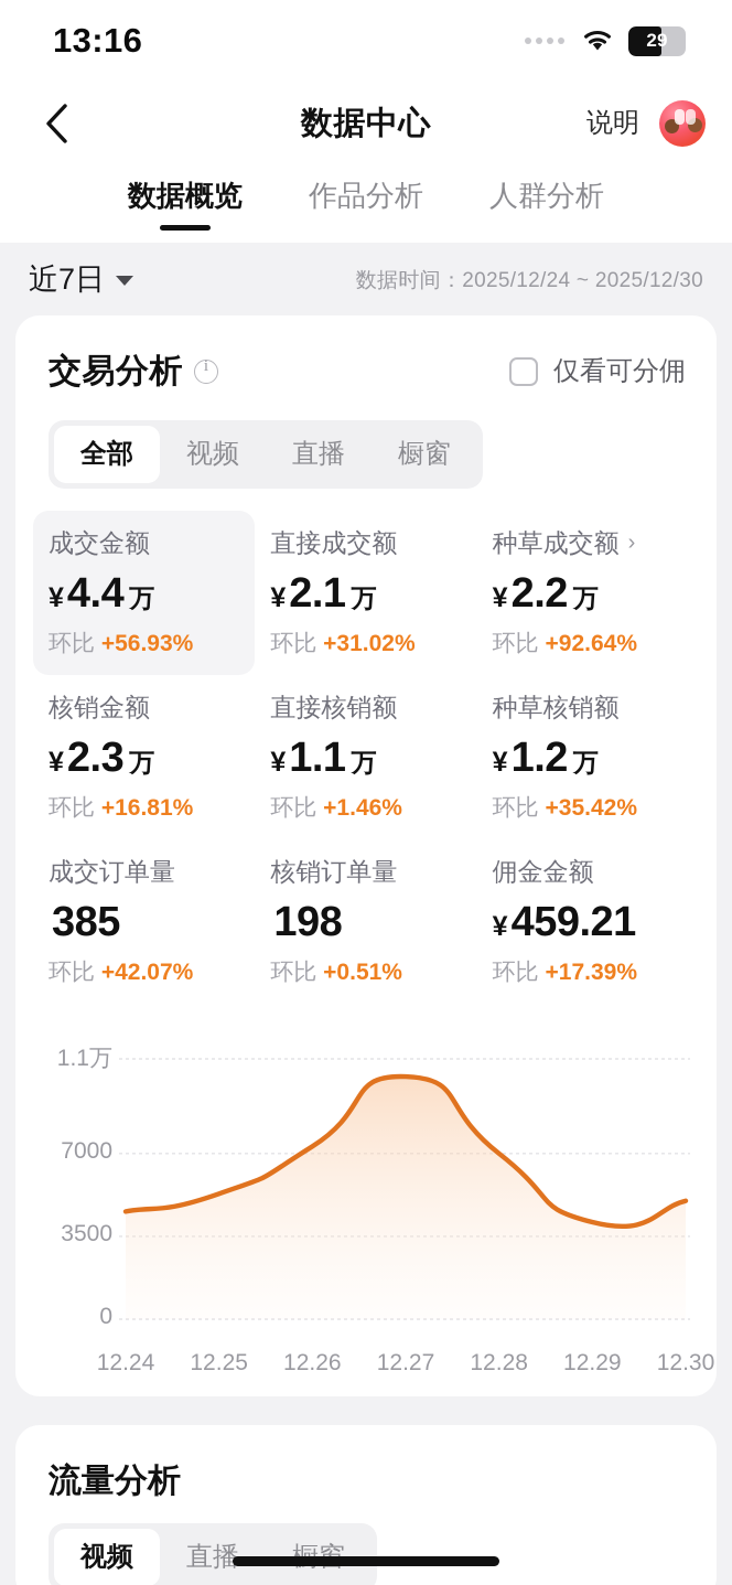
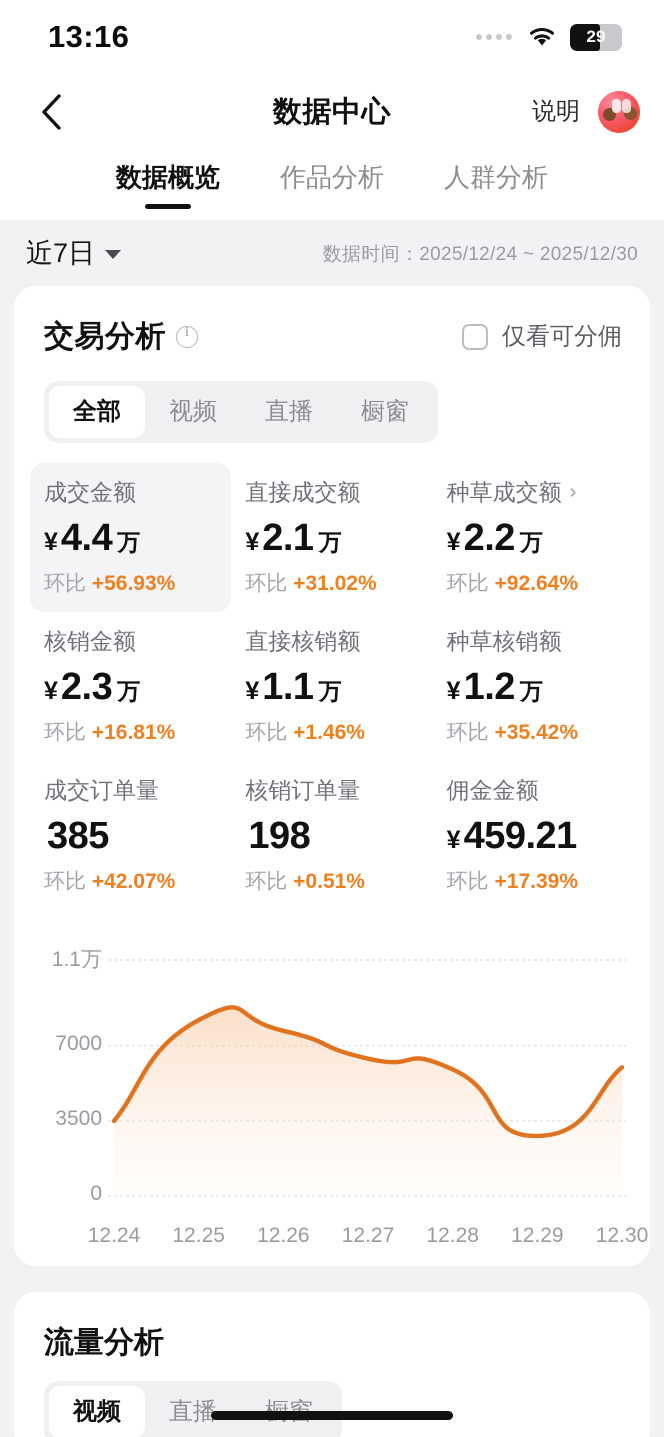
12.24: 4600 -> 3500
12.25: 5300 -> 8200
12.26: 7300 -> 7700
12.27: 10200 -> 6400
12.28: 7000 -> 5900
12.29: 4100 -> 2800
12.30: 5000 -> 6000
